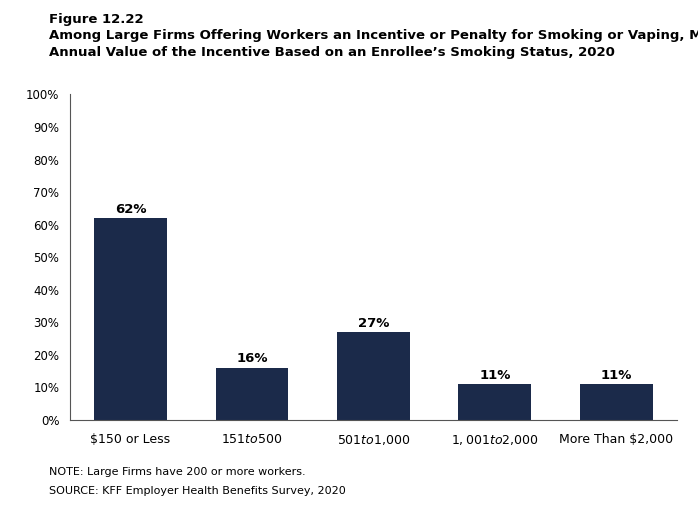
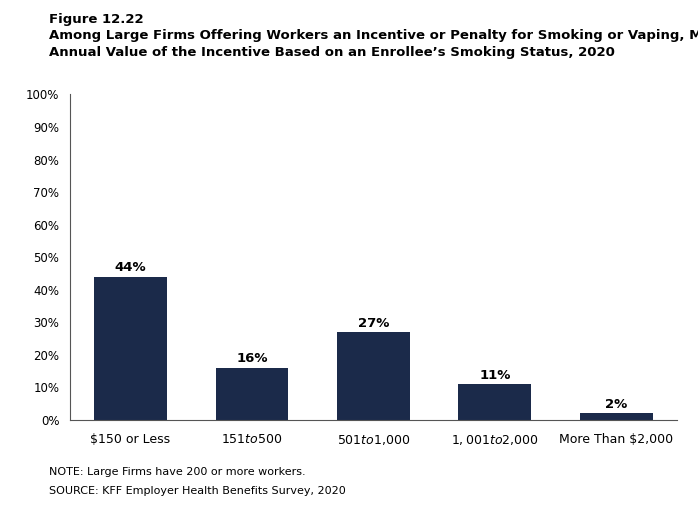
$150 or Less: 62% -> 44%
More Than $2,000: 11% -> 2%
